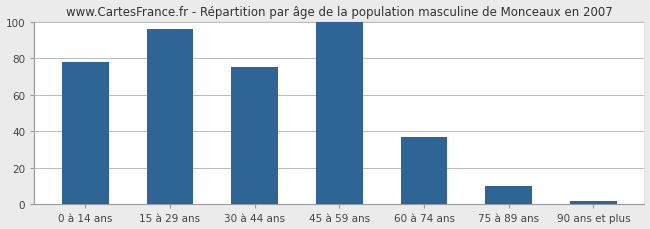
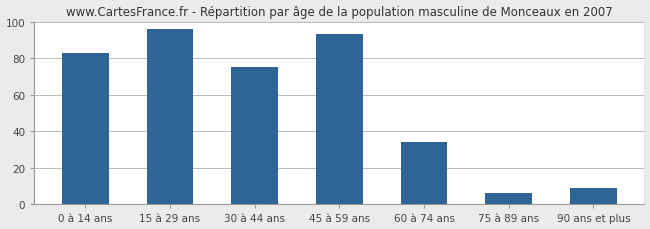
0 à 14 ans: 78 -> 83
45 à 59 ans: 100 -> 93
60 à 74 ans: 37 -> 34
75 à 89 ans: 10 -> 6
90 ans et plus: 2 -> 9
